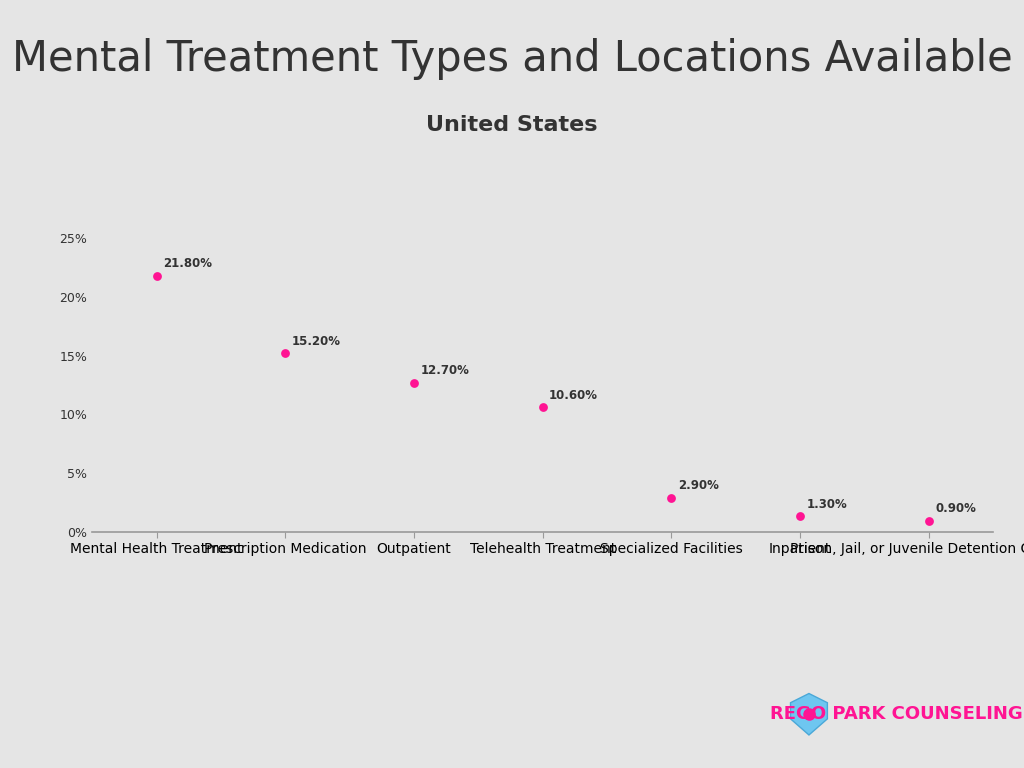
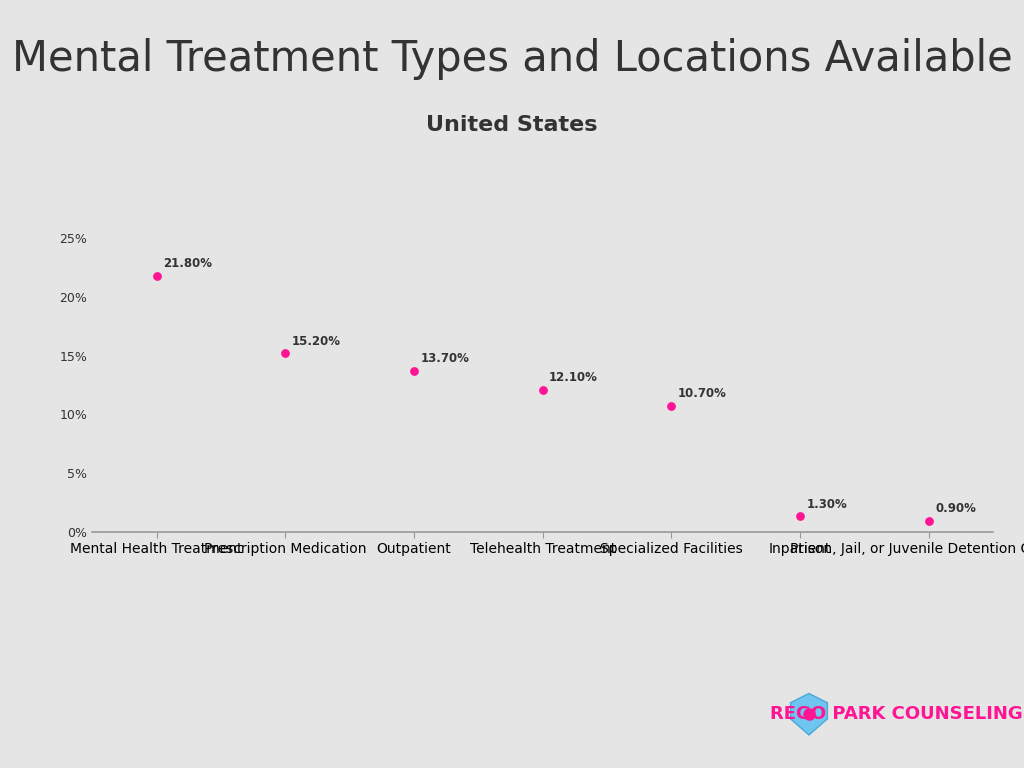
Outpatient: 12.70% -> 13.70%
Telehealth Treatment: 10.60% -> 12.10%
Specialized Facilities: 2.90% -> 10.70%
